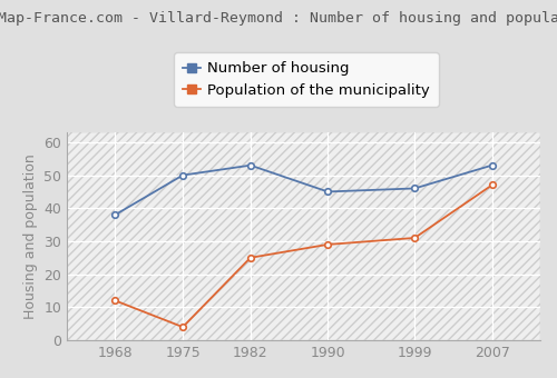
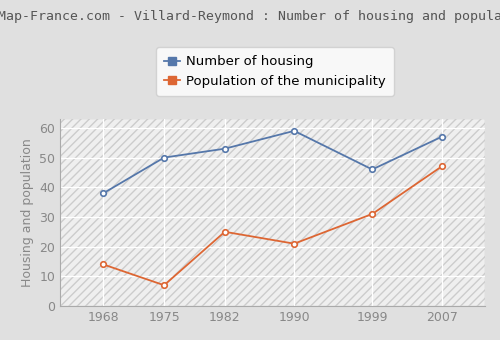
Population of the municipality/1968: 12 -> 14
Population of the municipality/1975: 4 -> 7
Number of housing/1990: 45 -> 59
Population of the municipality/1990: 29 -> 21
Number of housing/2007: 53 -> 57
